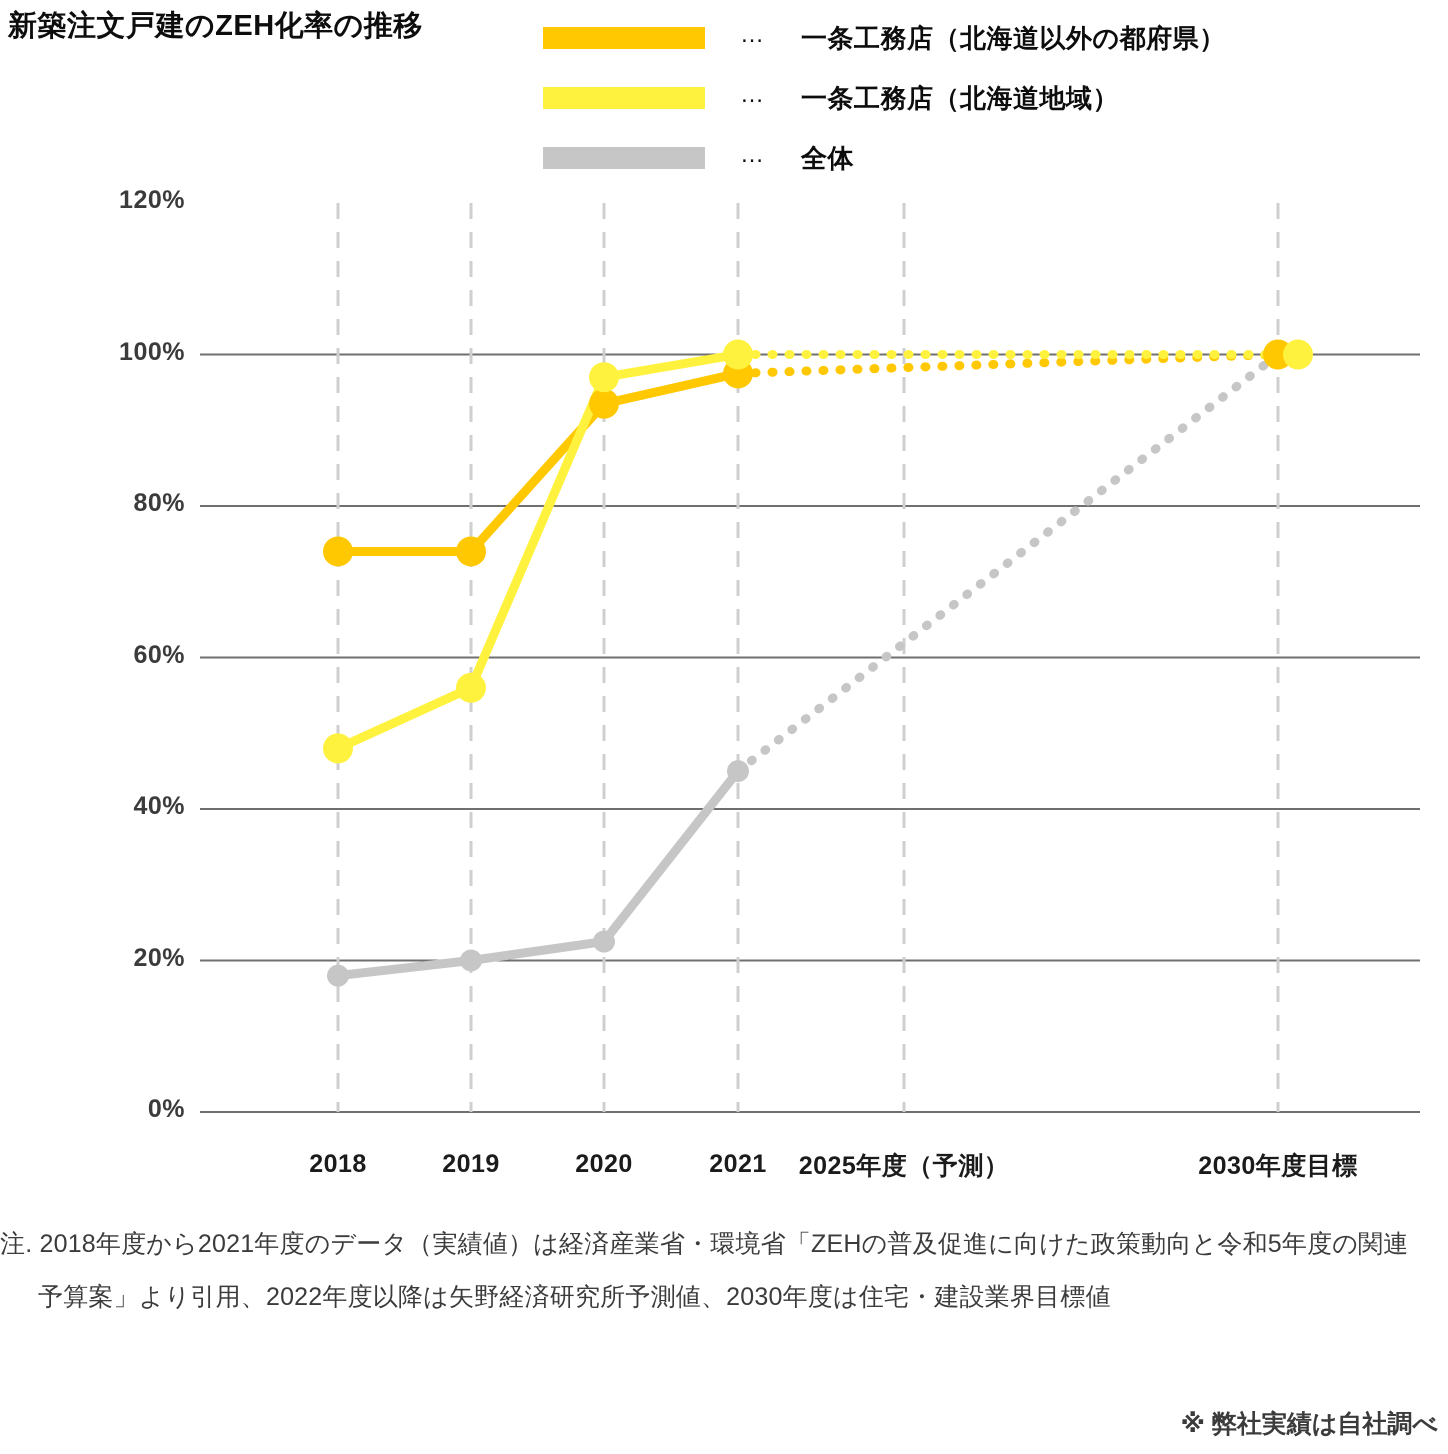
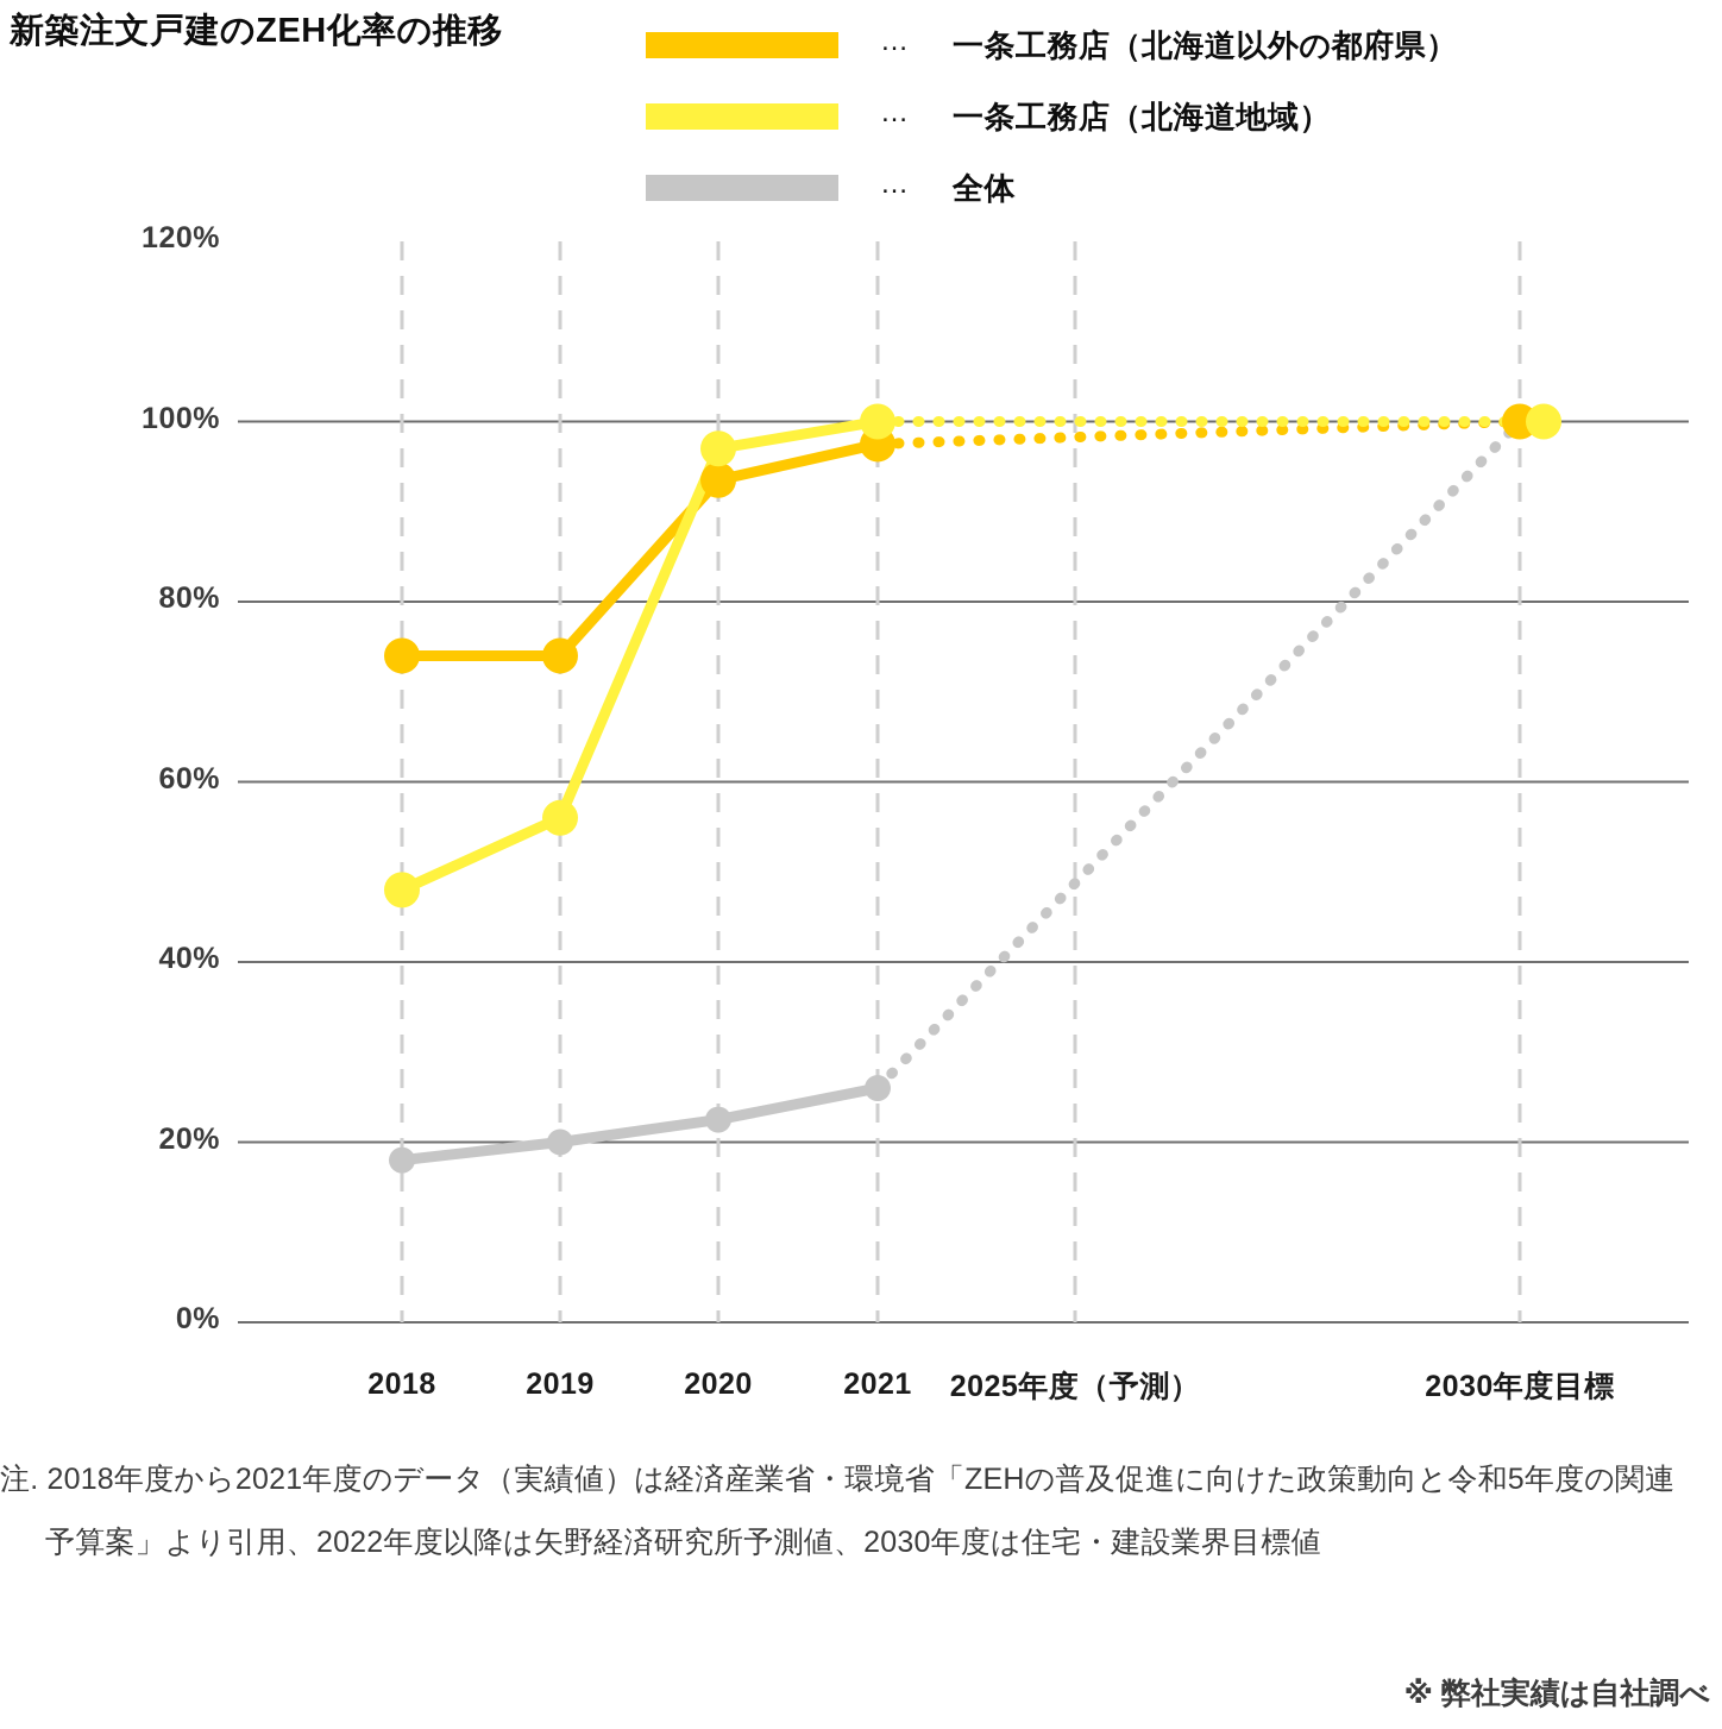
全体/2021: 45% -> 26%
